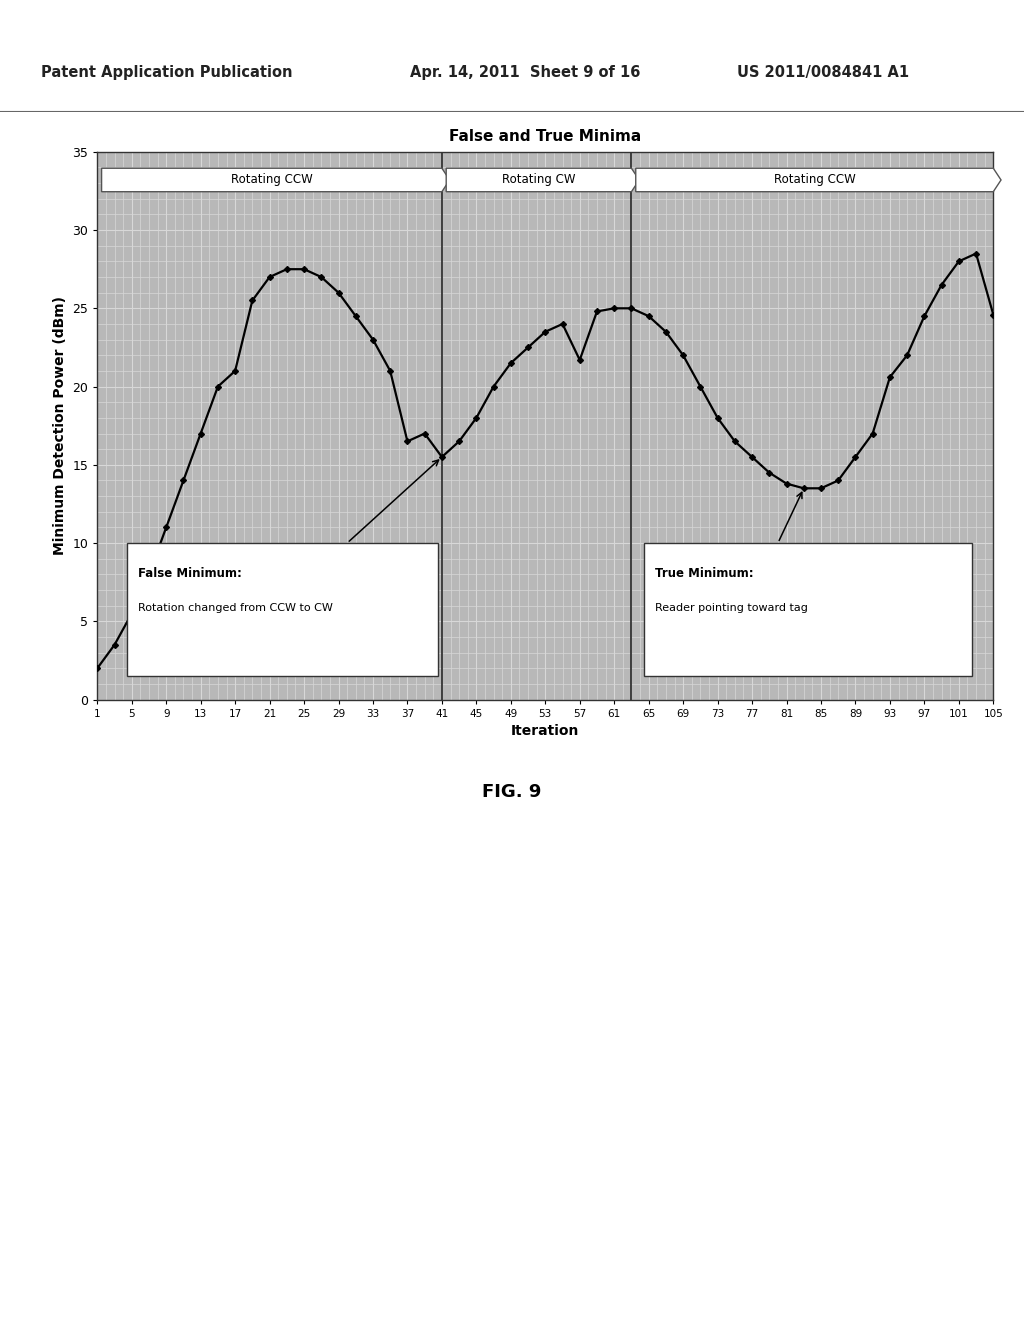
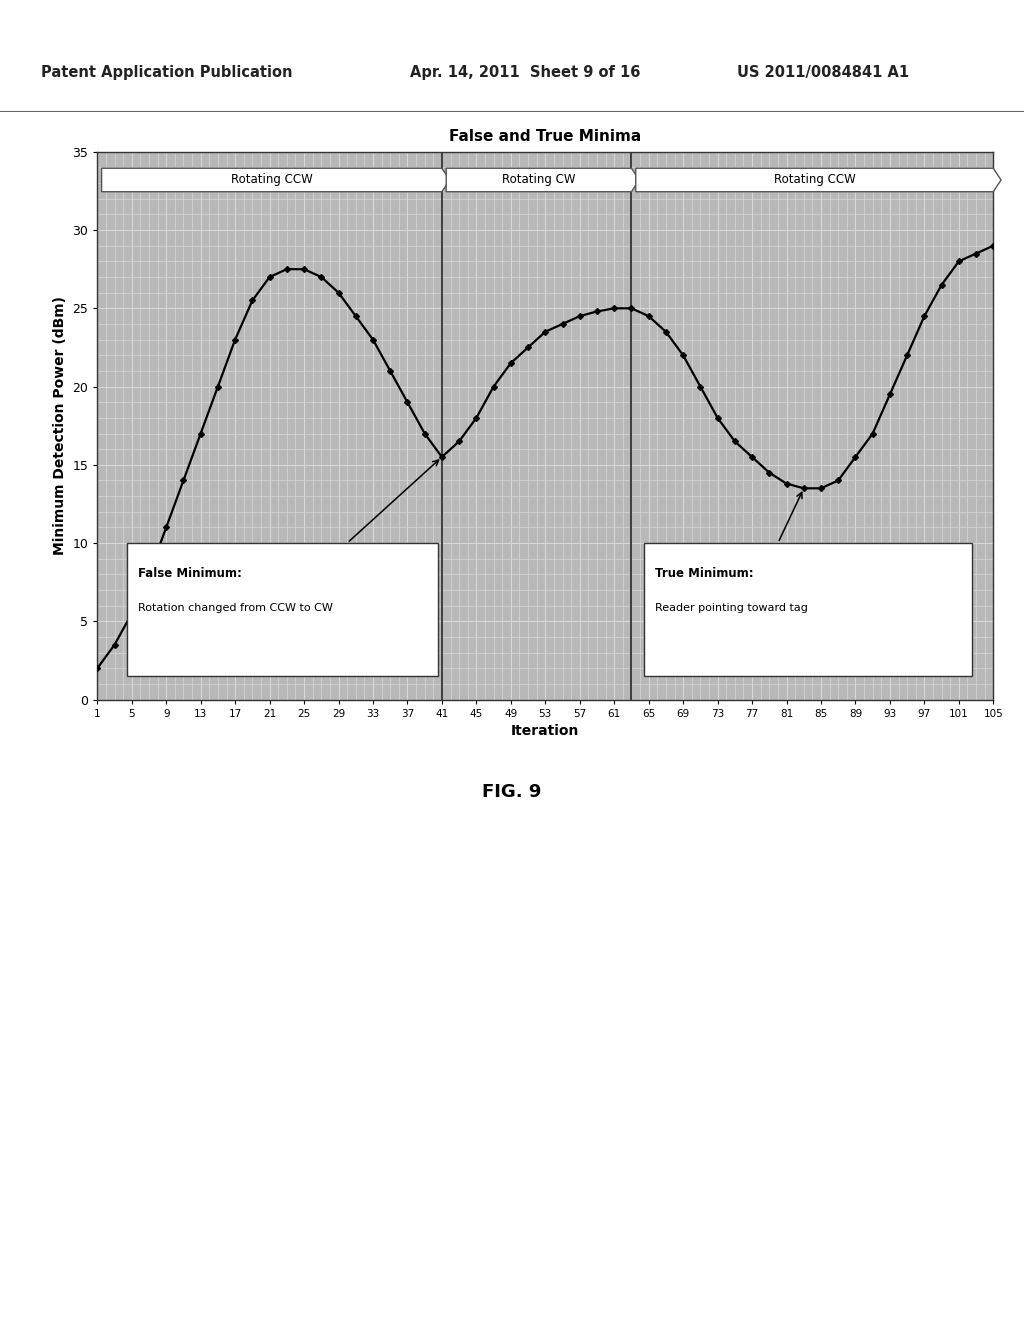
17: 21.0 -> 23.0
37: 16.5 -> 19.0
57: 21.7 -> 24.5
93: 20.6 -> 19.5
105: 24.6 -> 29.0
